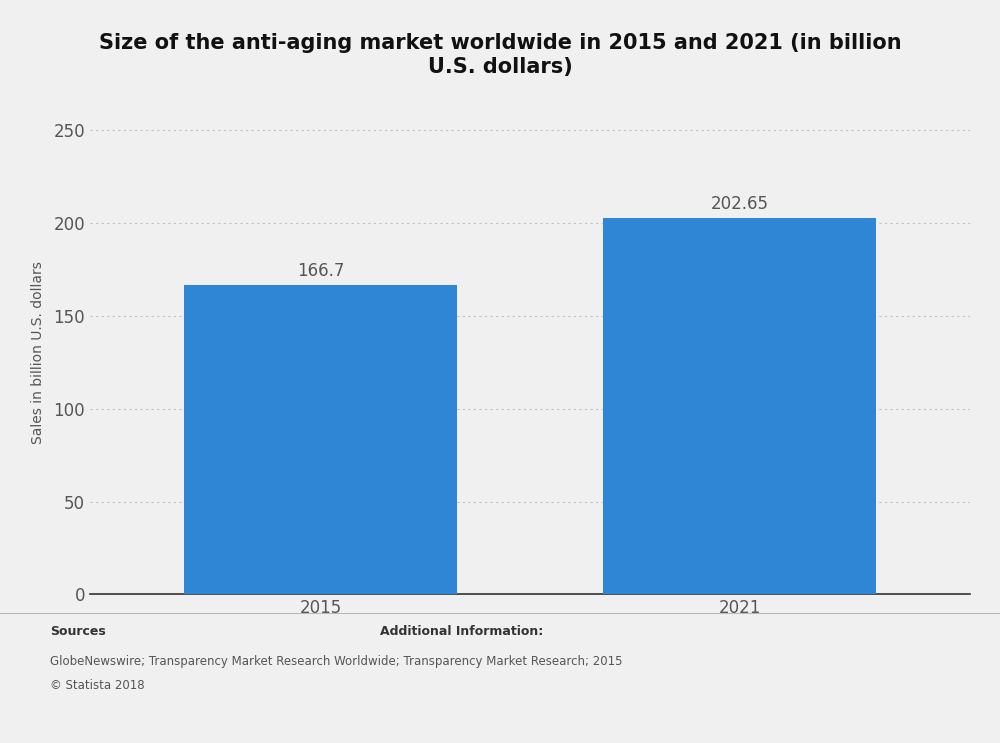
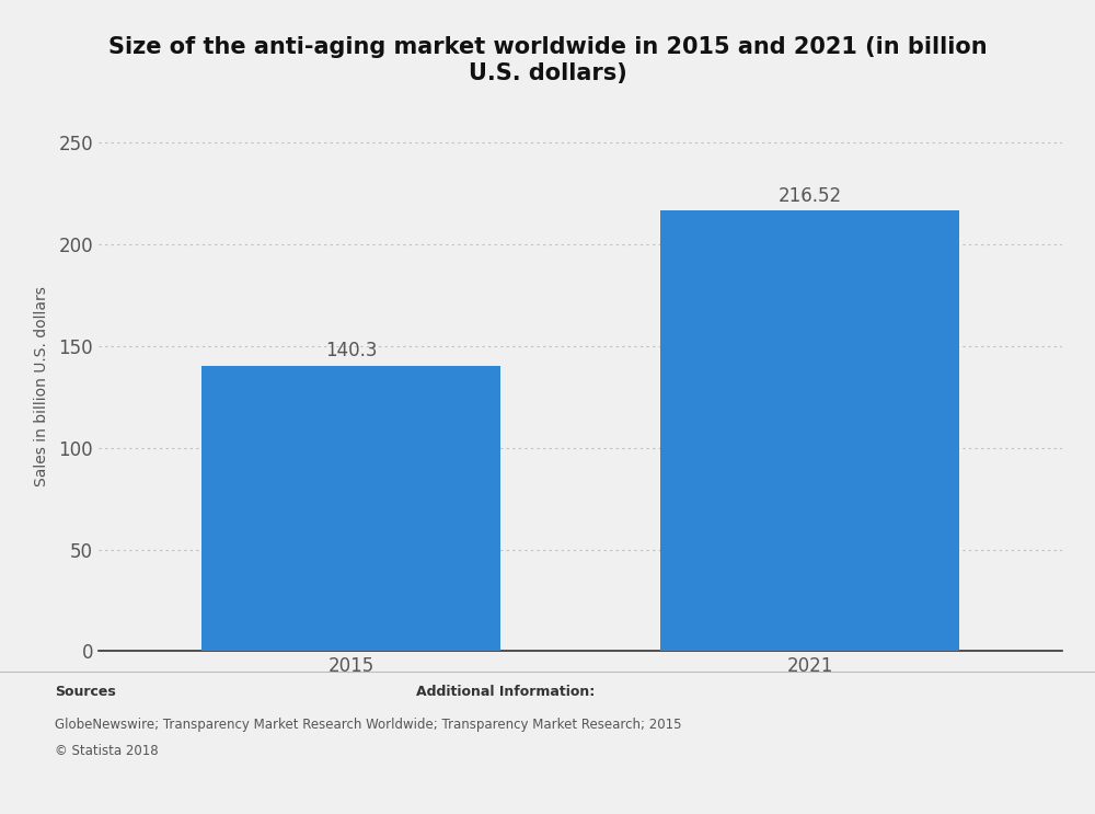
2015: 166.7 -> 140.3
2021: 202.65 -> 216.52
